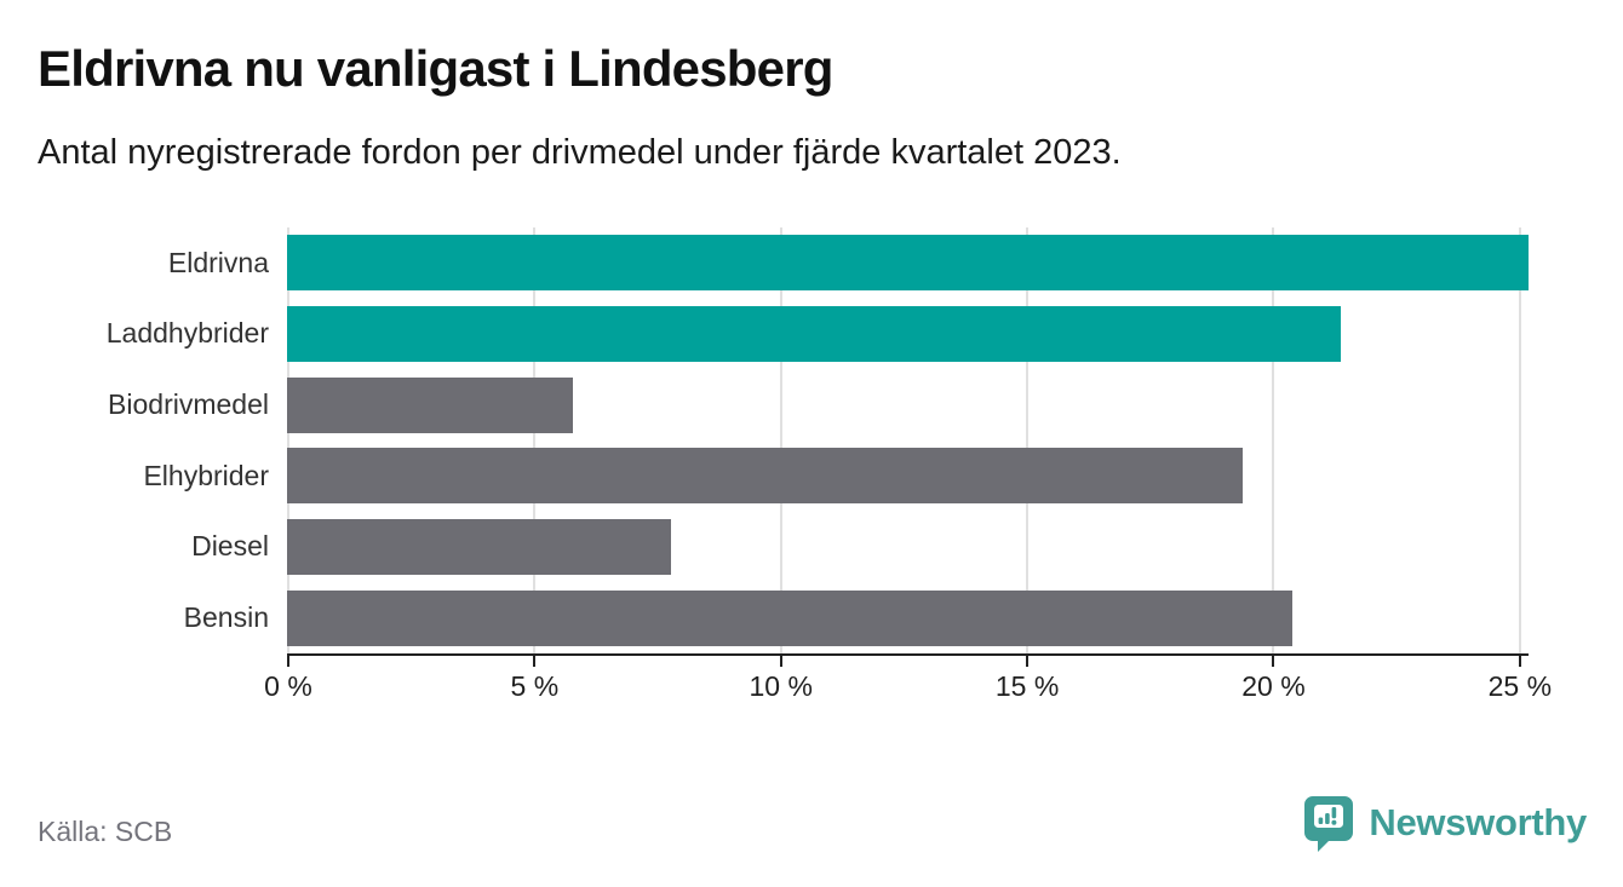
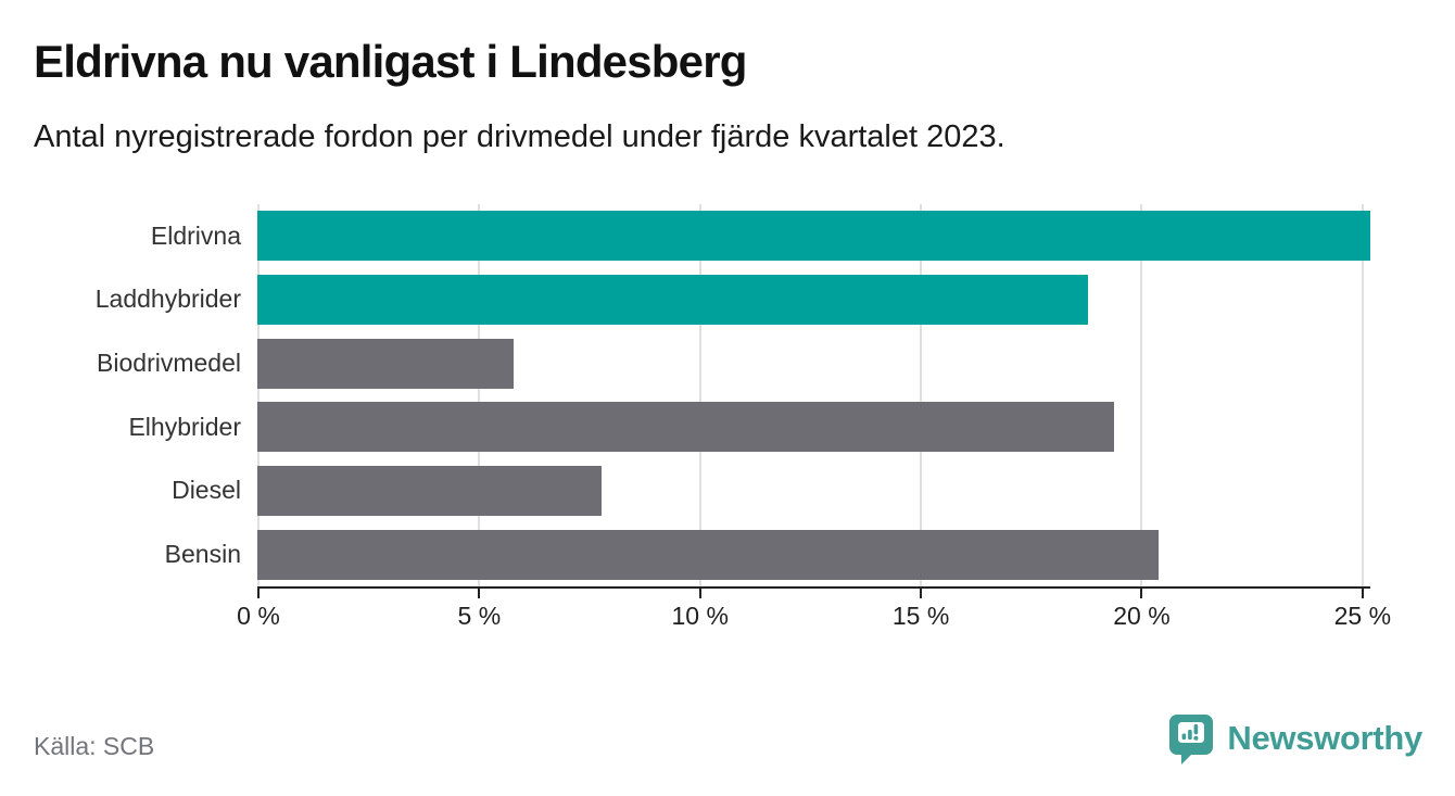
Laddhybrider: 21.4% -> 18.8%
